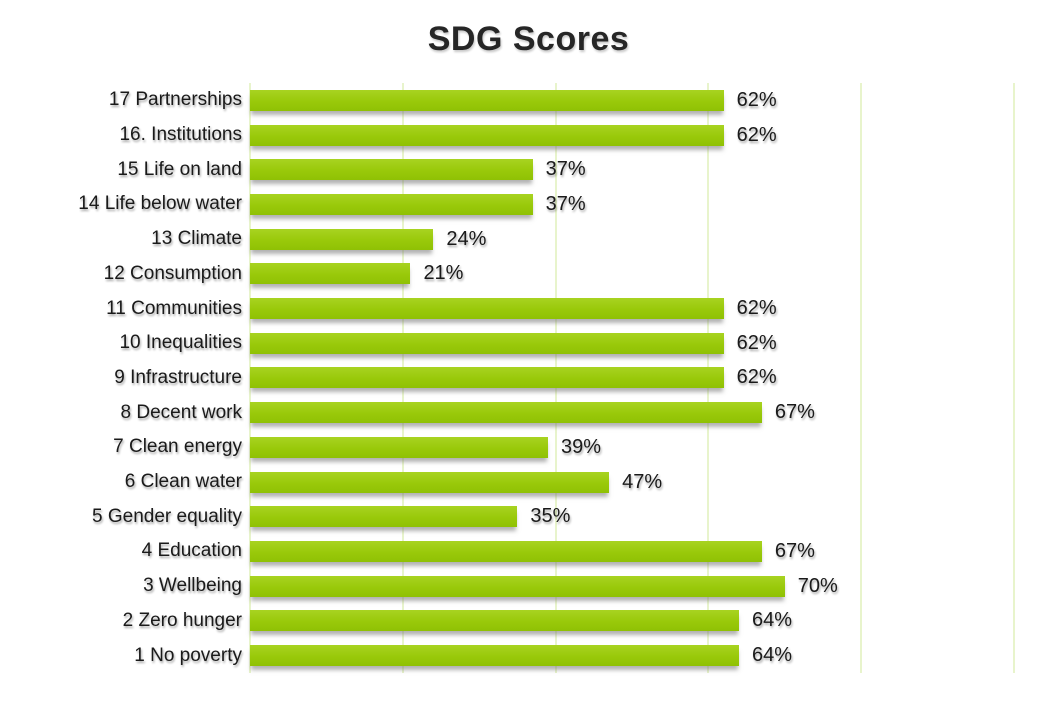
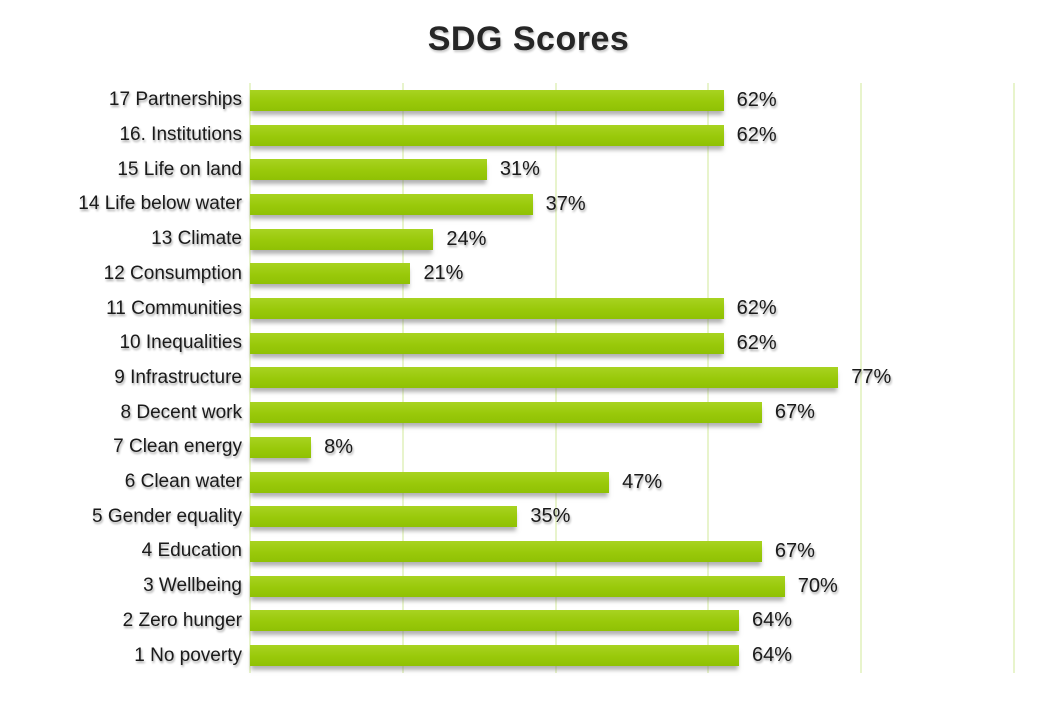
15 Life on land: 37% -> 31%
9 Infrastructure: 62% -> 77%
7 Clean energy: 39% -> 8%
